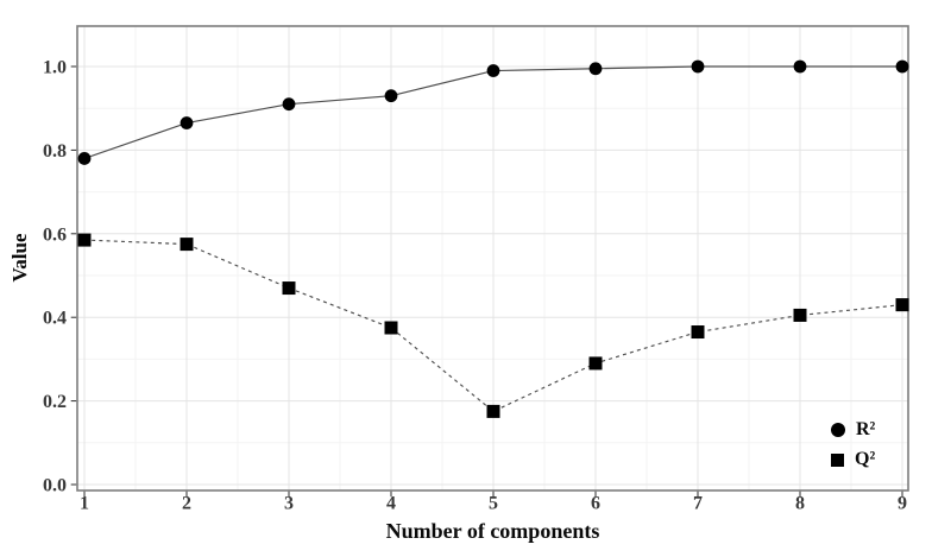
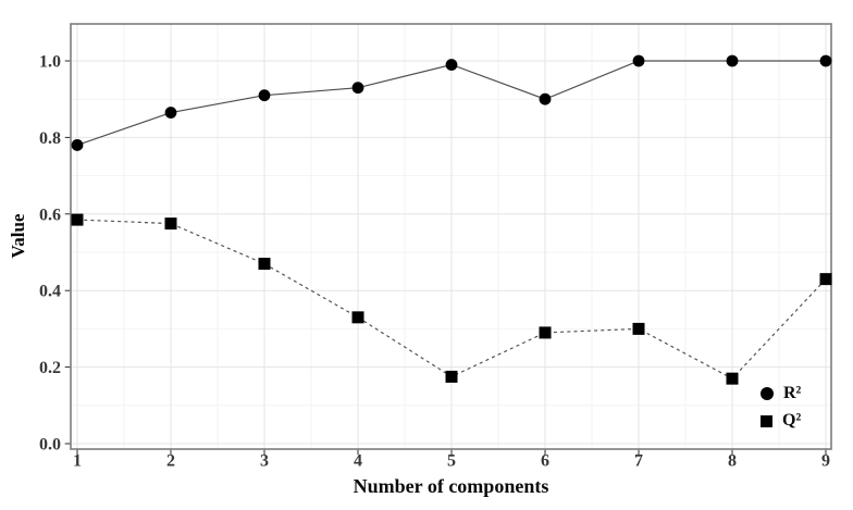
Q²/4: 0.38 -> 0.33
R²/6: 0.99 -> 0.90
Q²/7: 0.36 -> 0.30
Q²/8: 0.41 -> 0.17
